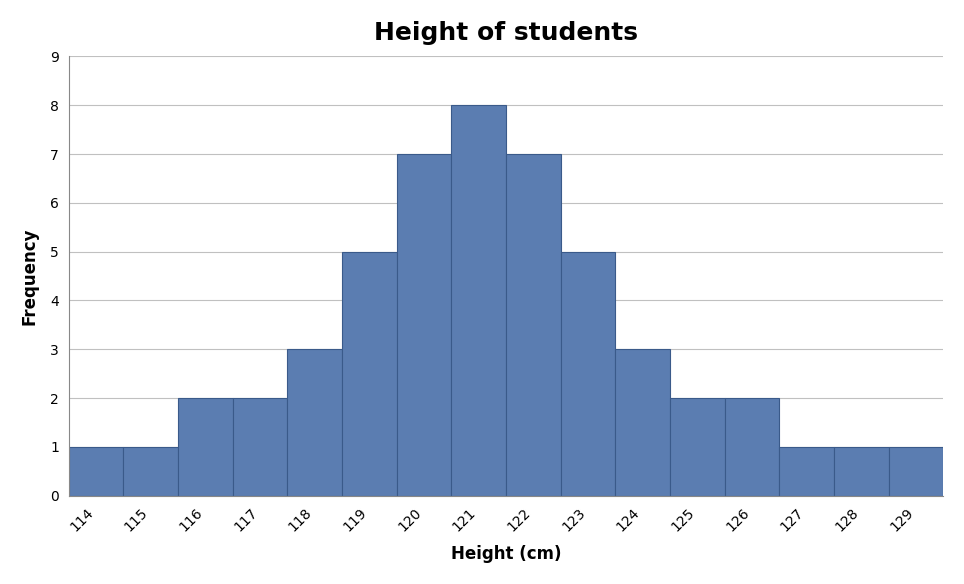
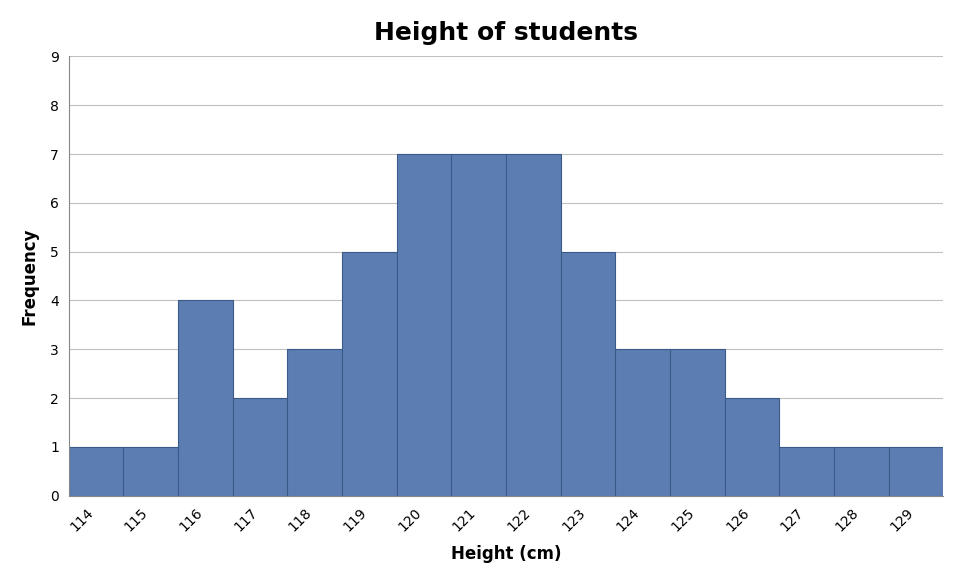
116: 2 -> 4
121: 8 -> 7
125: 2 -> 3
